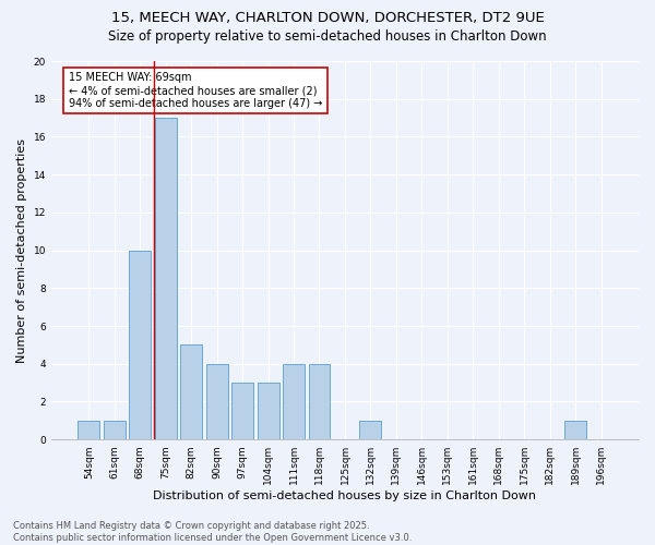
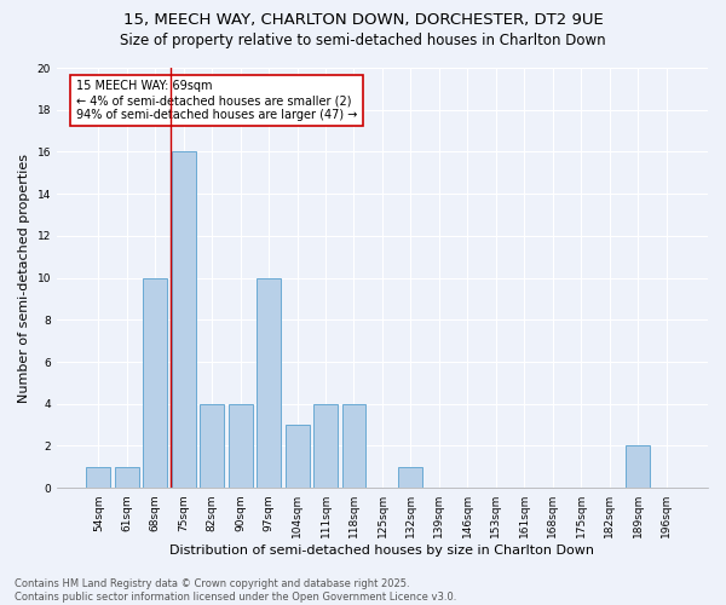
75sqm: 17 -> 16
82sqm: 5 -> 4
97sqm: 3 -> 10
189sqm: 1 -> 2
